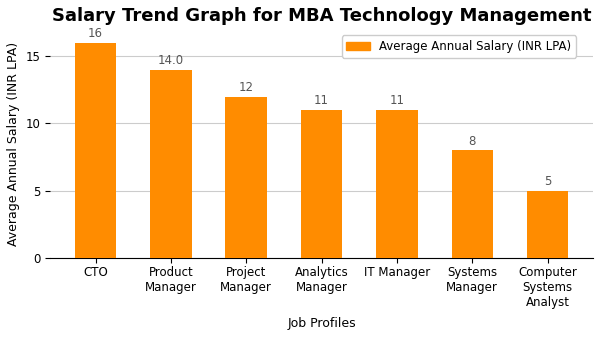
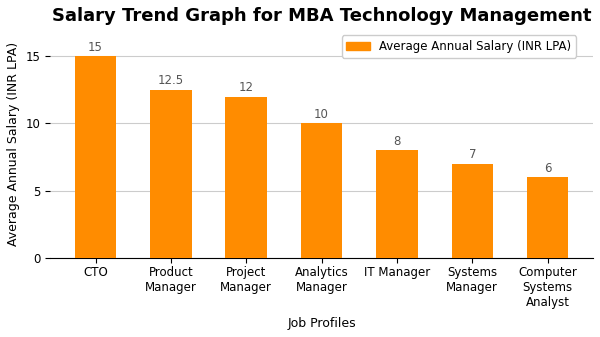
CTO: 16 -> 15
Product Manager: 14.0 -> 12.5
Analytics Manager: 11 -> 10
IT Manager: 11 -> 8
Systems Manager: 8 -> 7
Computer Systems Analyst: 5 -> 6
